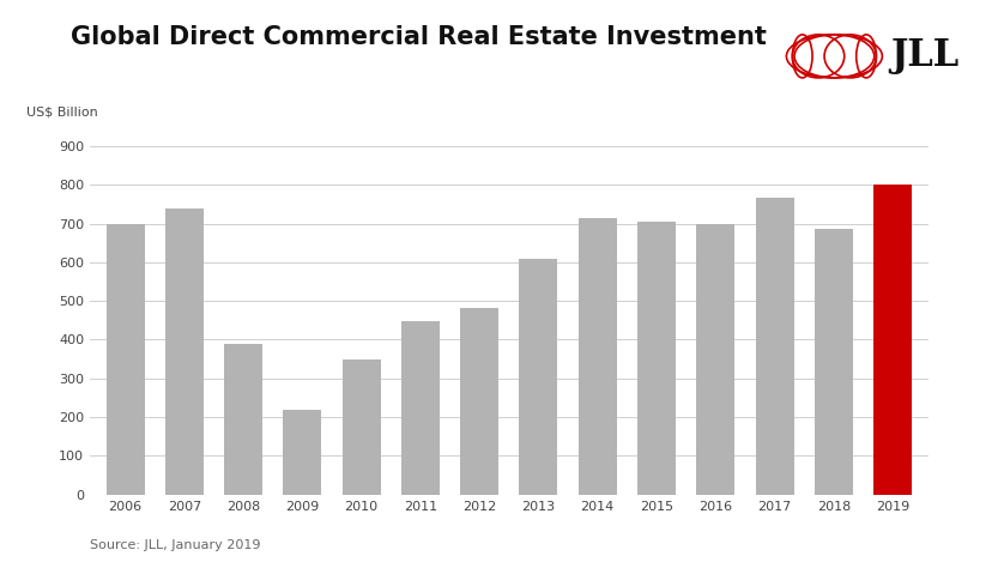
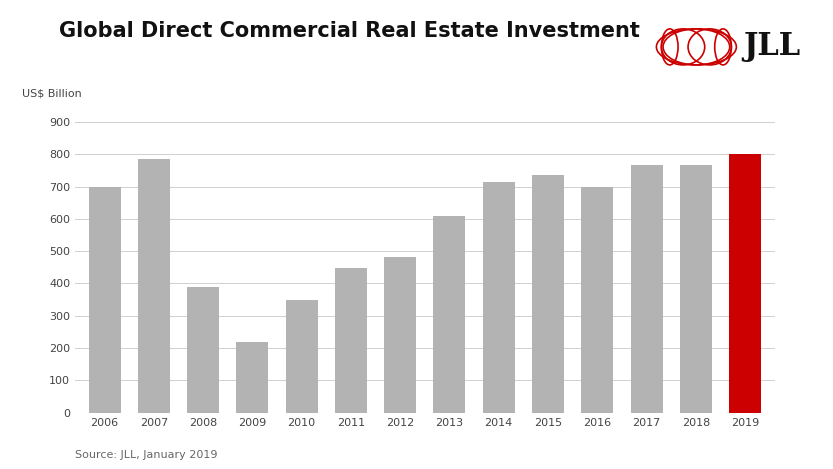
2007: 740 -> 785
2015: 705 -> 737
2018: 685 -> 768
